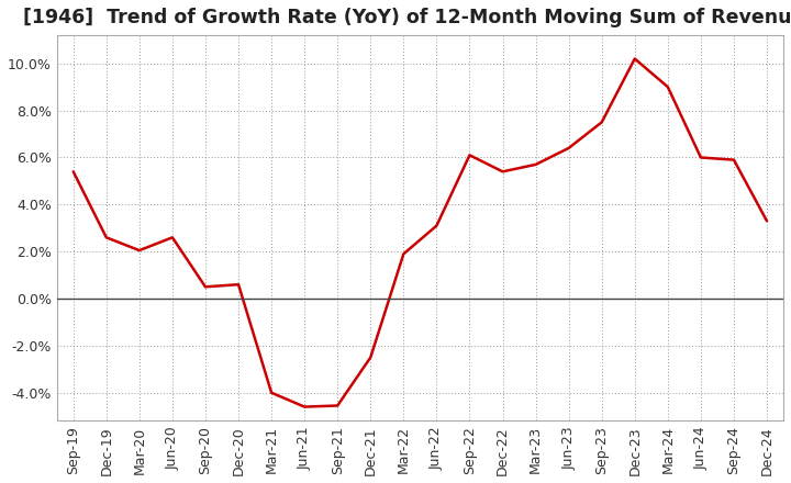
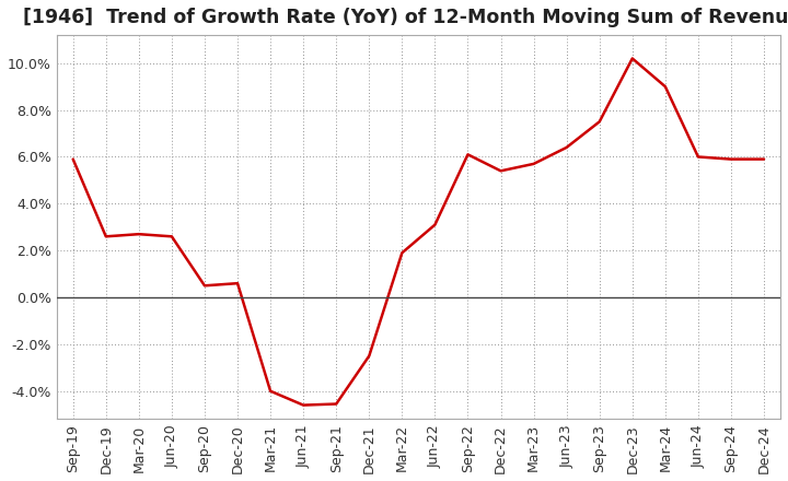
Sep-19: 5.40% -> 5.90%
Mar-20: 2.05% -> 2.70%
Dec-24: 3.30% -> 5.90%
